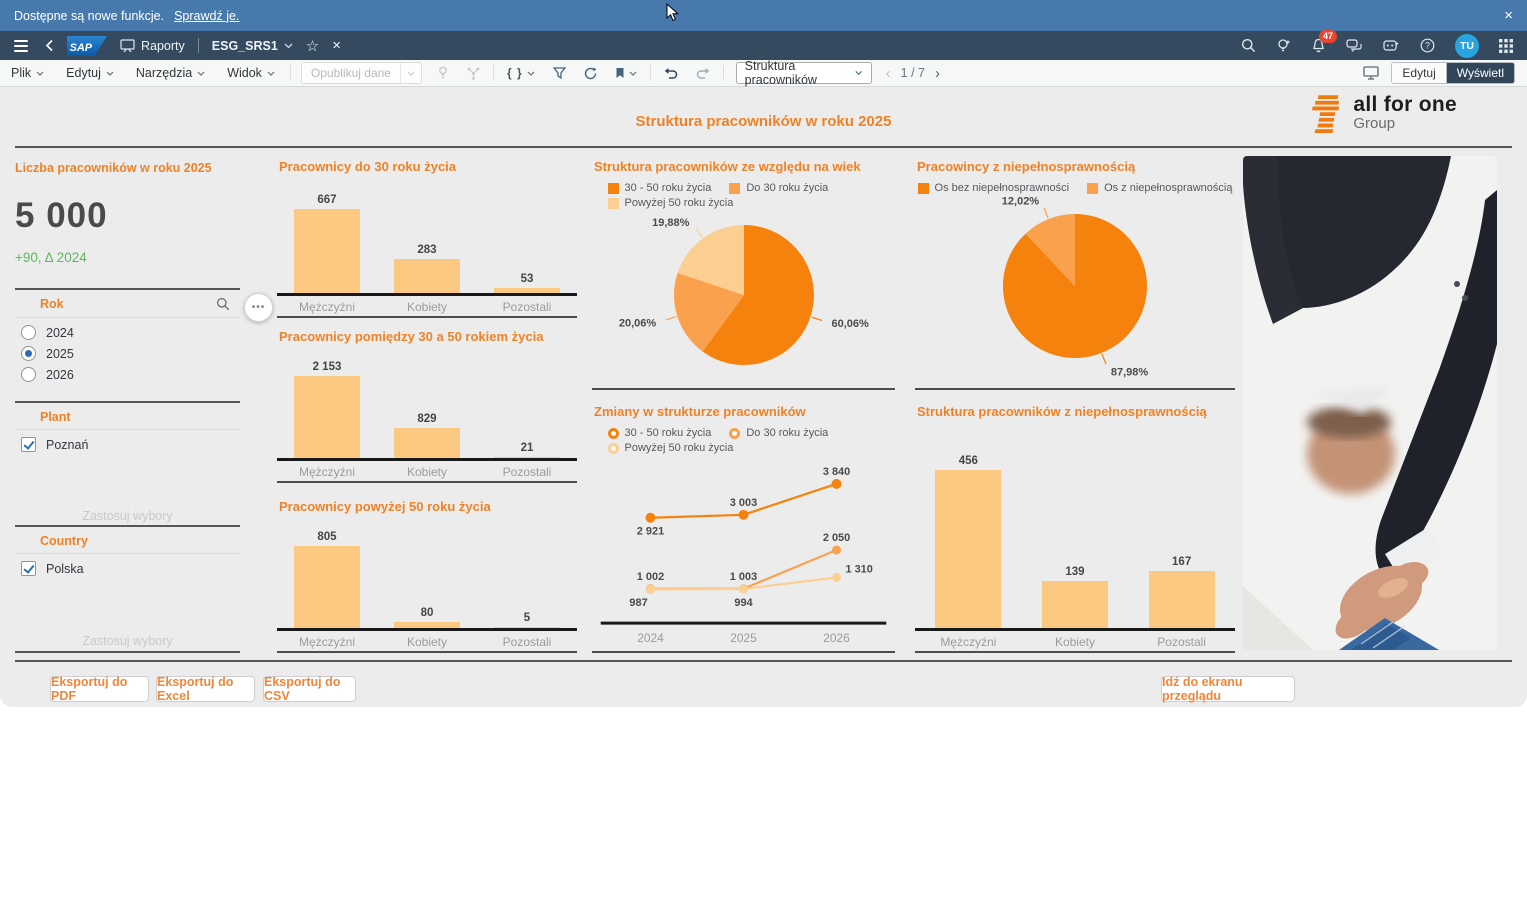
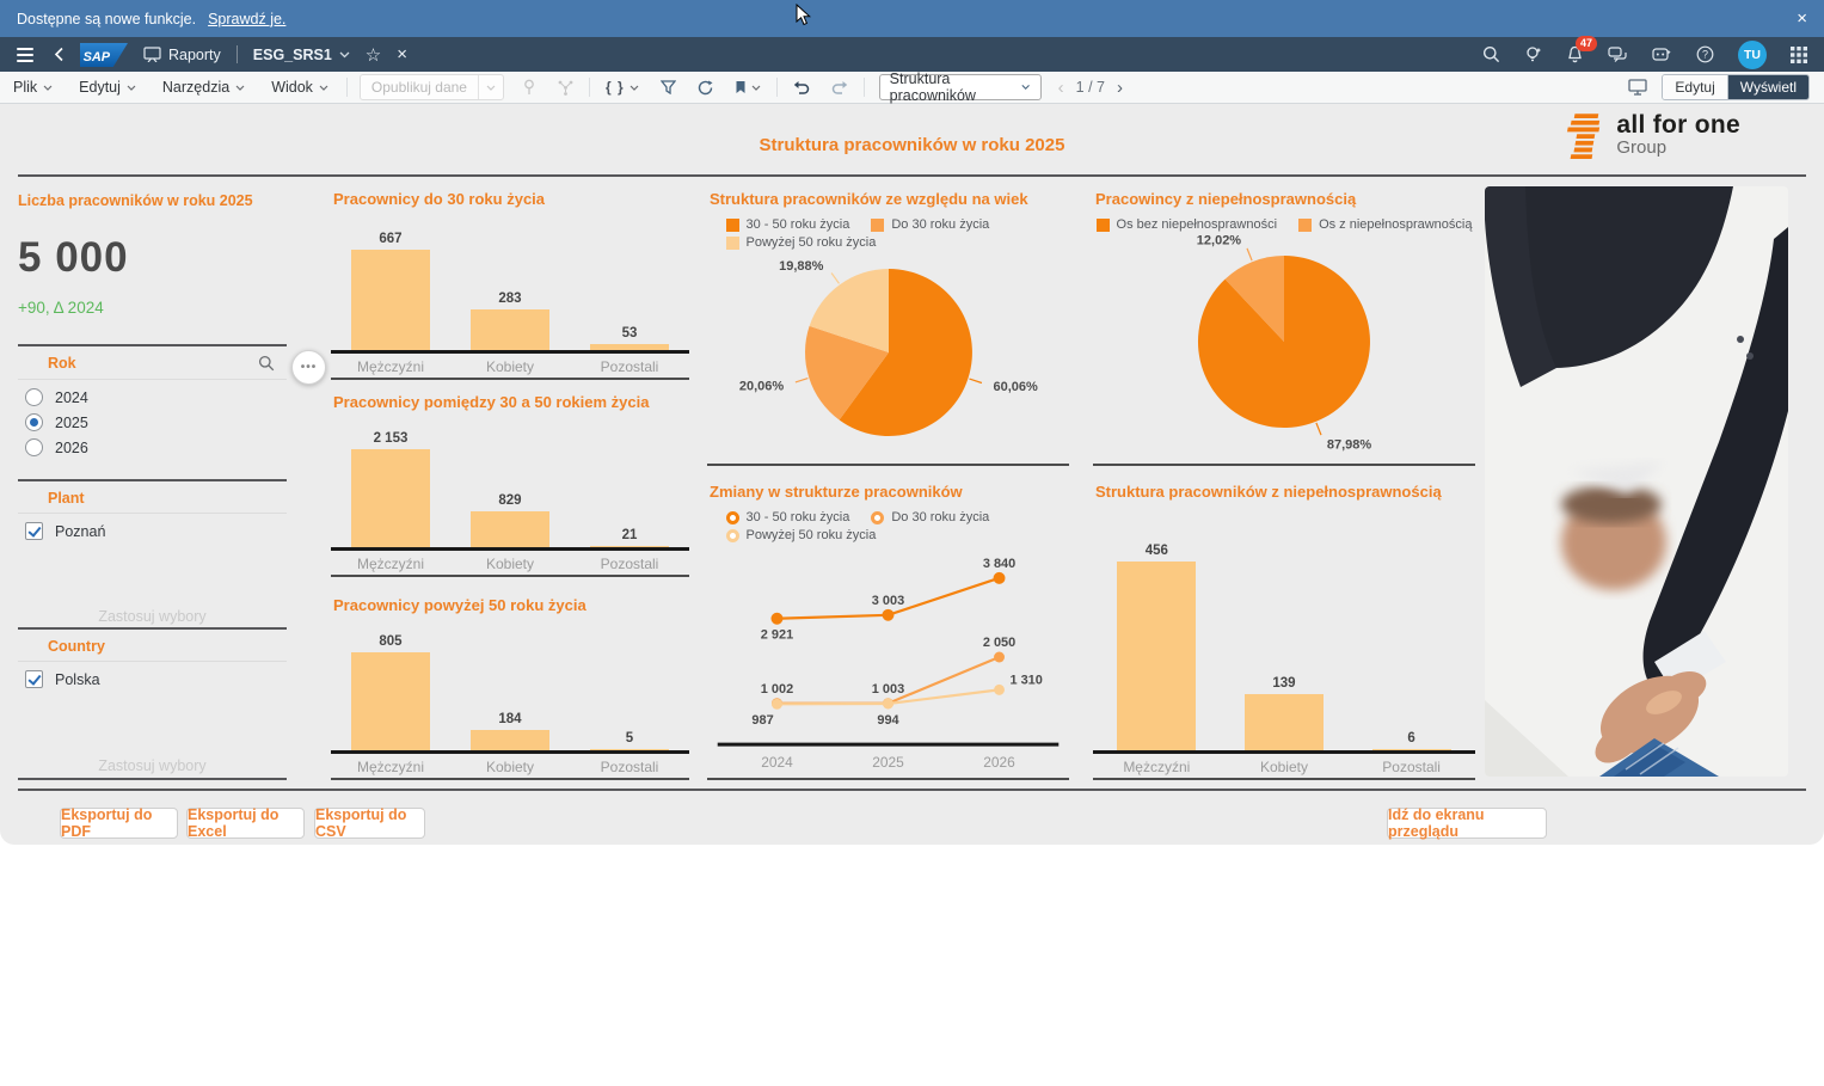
Pracownicy powyżej 50 roku życia/Kobiety: 80 -> 184
Struktura pracowników z niepełnosprawnością/Pozostali: 167 -> 6
